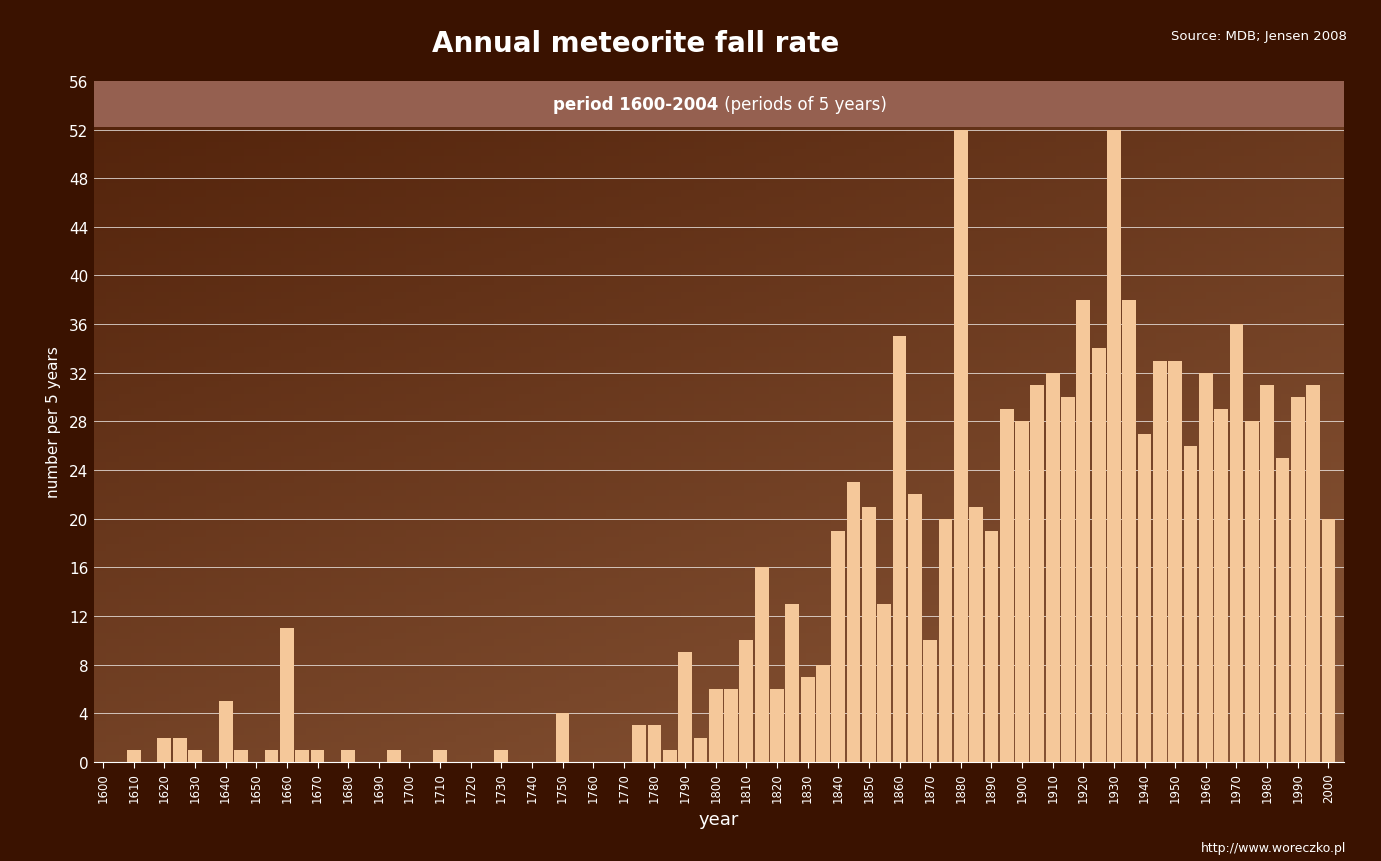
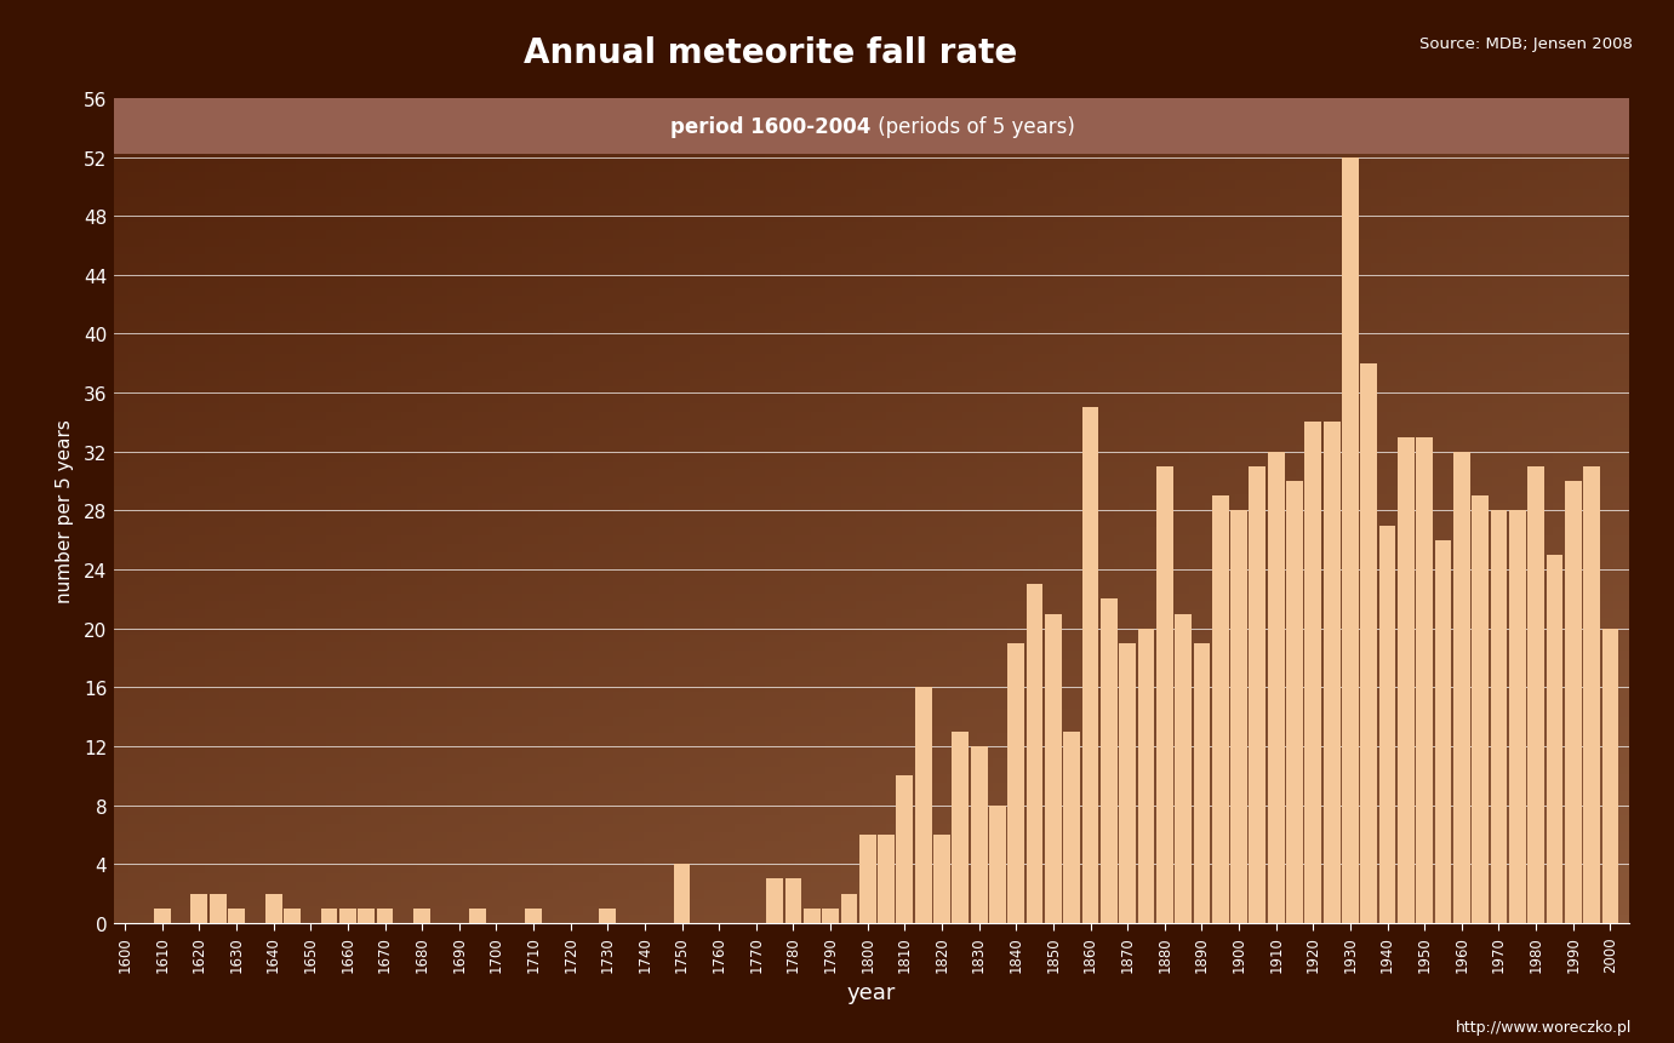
1640: 5 -> 2
1660: 11 -> 1
1790: 9 -> 1
1830: 7 -> 12
1870: 10 -> 19
1880: 52 -> 31
1920: 38 -> 34
1970: 36 -> 28
